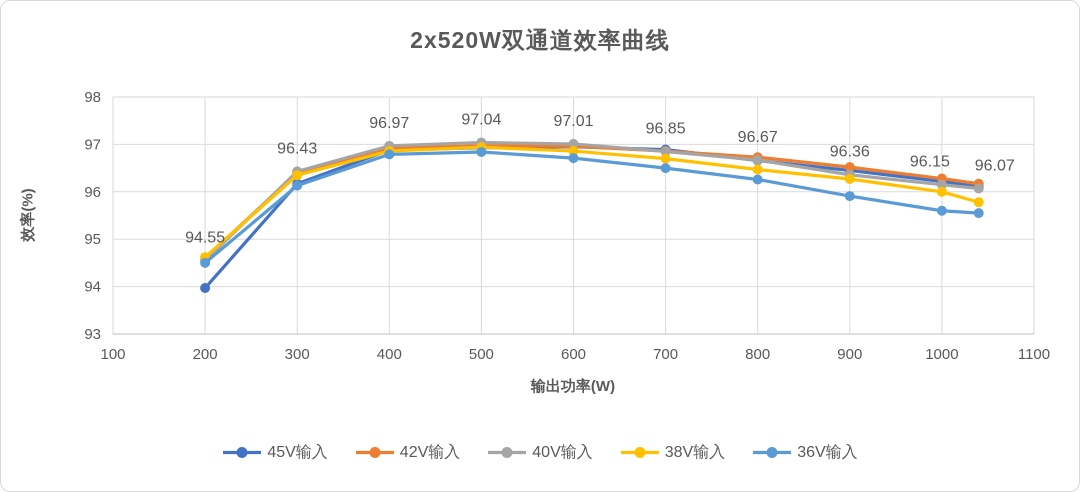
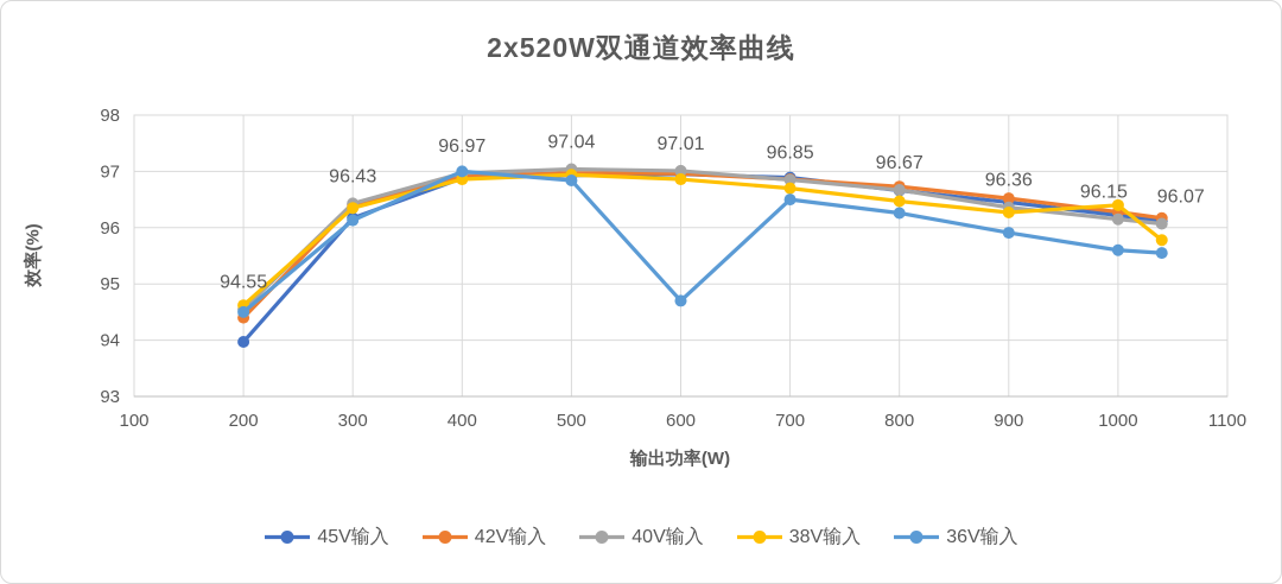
42V输入/200: 94.6 -> 94.4
36V输入/400: 96.8 -> 97.0
36V输入/600: 96.7 -> 94.7
38V输入/1000: 96.0 -> 96.4
